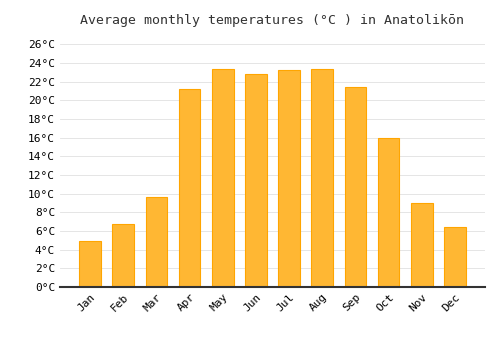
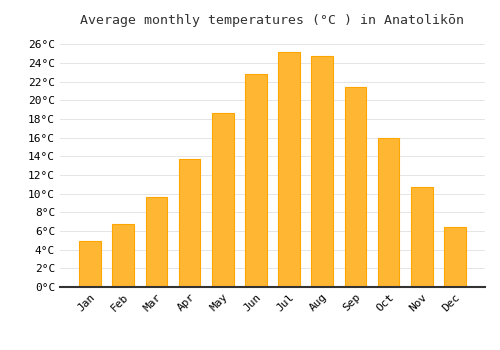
Apr: 21.2°C -> 13.7°C
May: 23.4°C -> 18.6°C
Jul: 23.2°C -> 25.2°C
Aug: 23.4°C -> 24.8°C
Nov: 9.0°C -> 10.7°C
